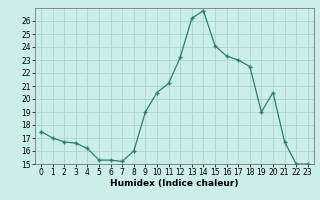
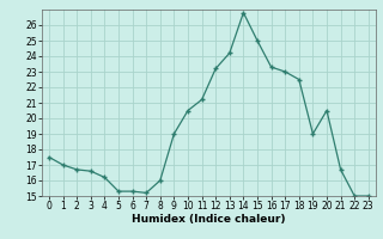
13: 26.2 -> 24.2
15: 24.1 -> 25.0
